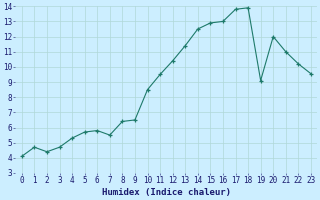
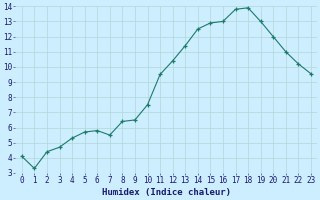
1: 4.7 -> 3.3
10: 8.5 -> 7.5
19: 9.1 -> 13.0
